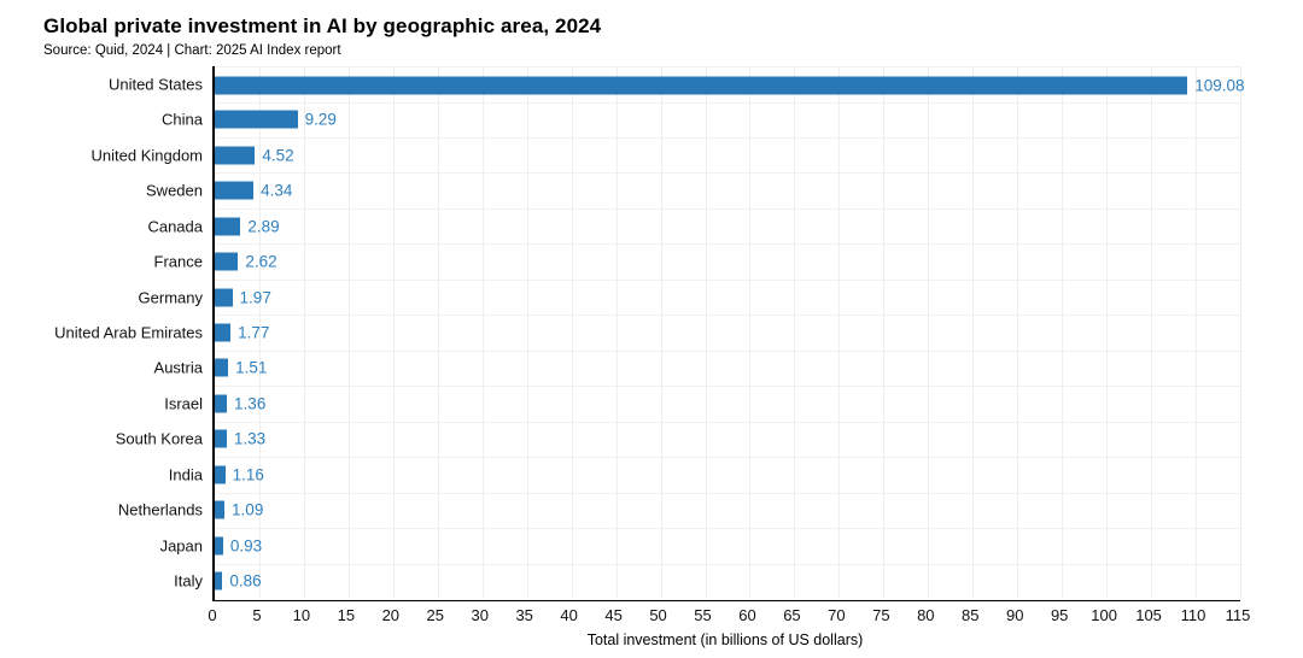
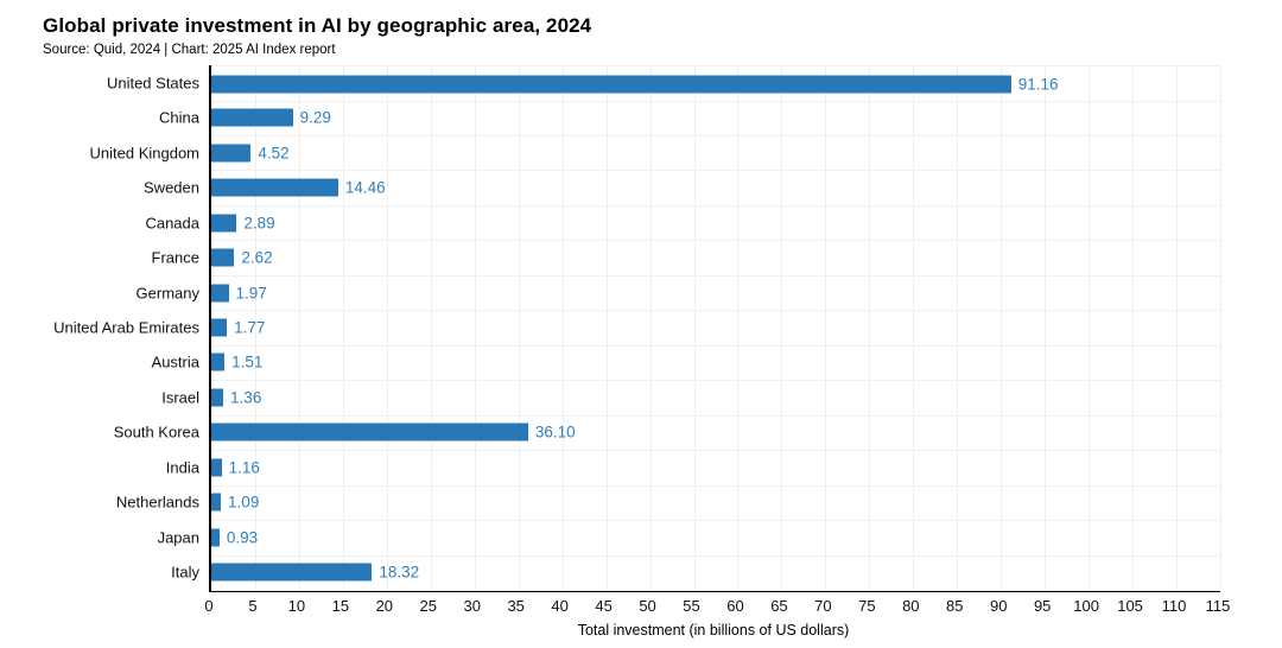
United States: 109.08 -> 91.16
Sweden: 4.34 -> 14.46
South Korea: 1.33 -> 36.10
Italy: 0.86 -> 18.32
